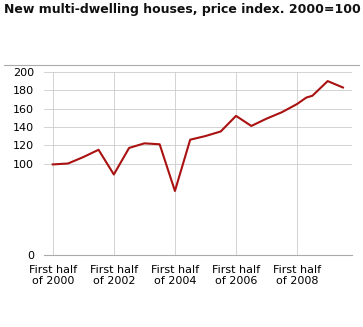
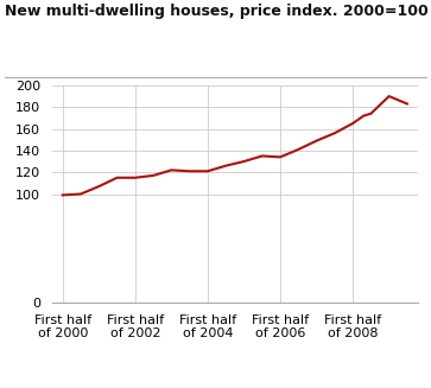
First half of 2002: 88 -> 115
First half of 2004: 70 -> 121
First half of 2006: 152 -> 134
